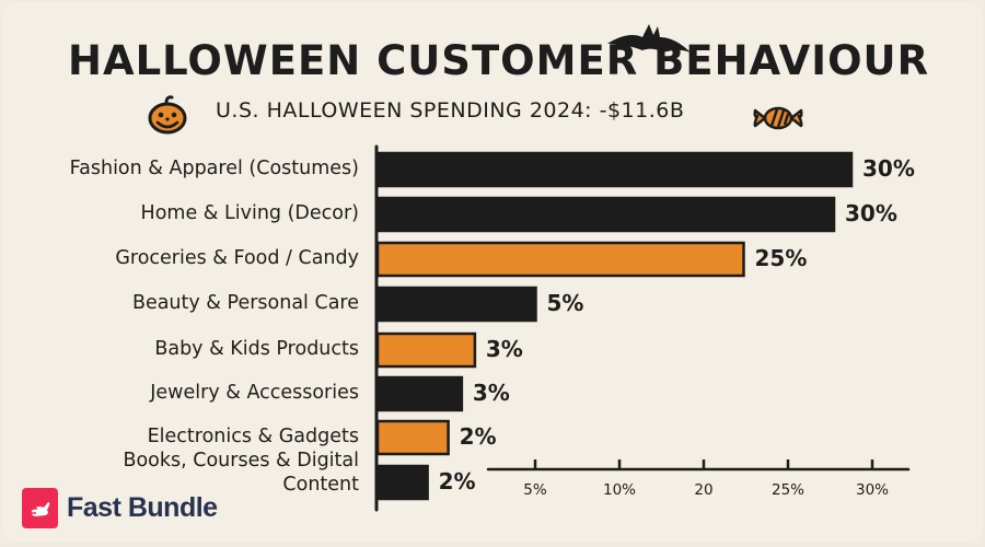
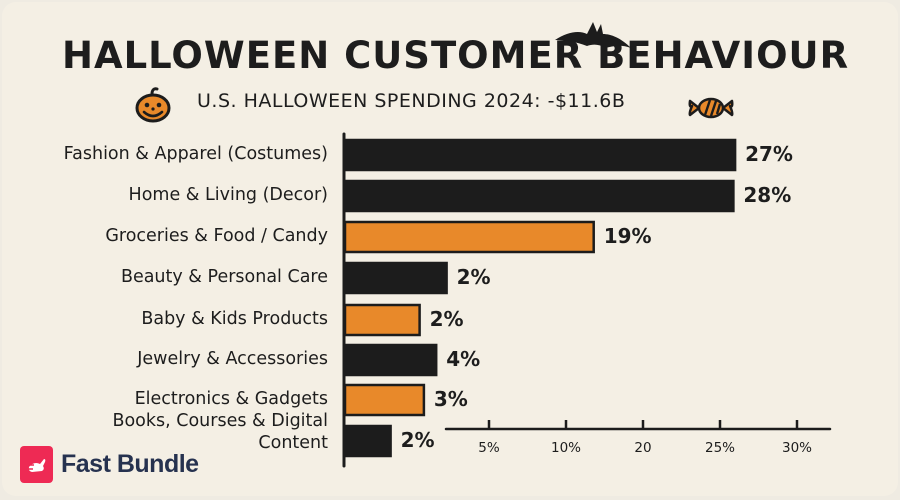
Fashion & Apparel (Costumes): 30% -> 27%
Home & Living (Decor): 30% -> 28%
Groceries & Food / Candy: 25% -> 19%
Beauty & Personal Care: 5% -> 2%
Baby & Kids Products: 3% -> 2%
Jewelry & Accessories: 3% -> 4%
Electronics & Gadgets: 2% -> 3%
